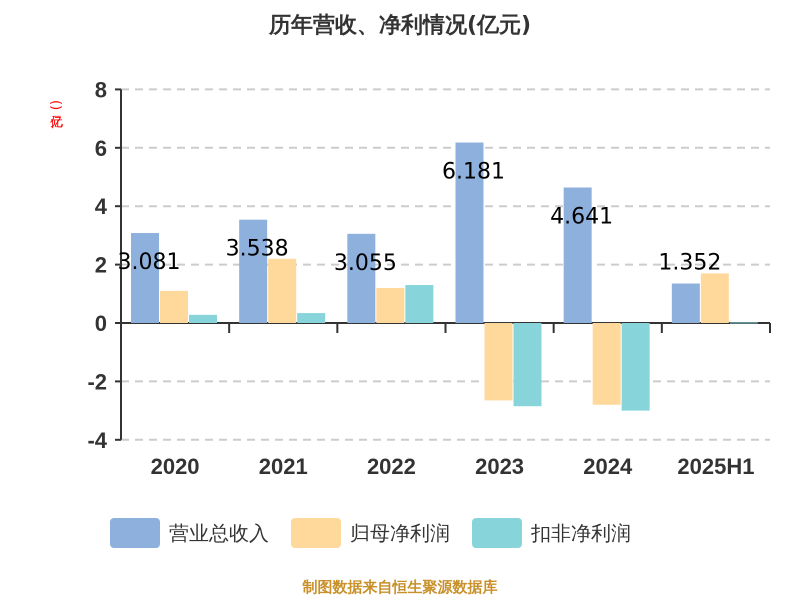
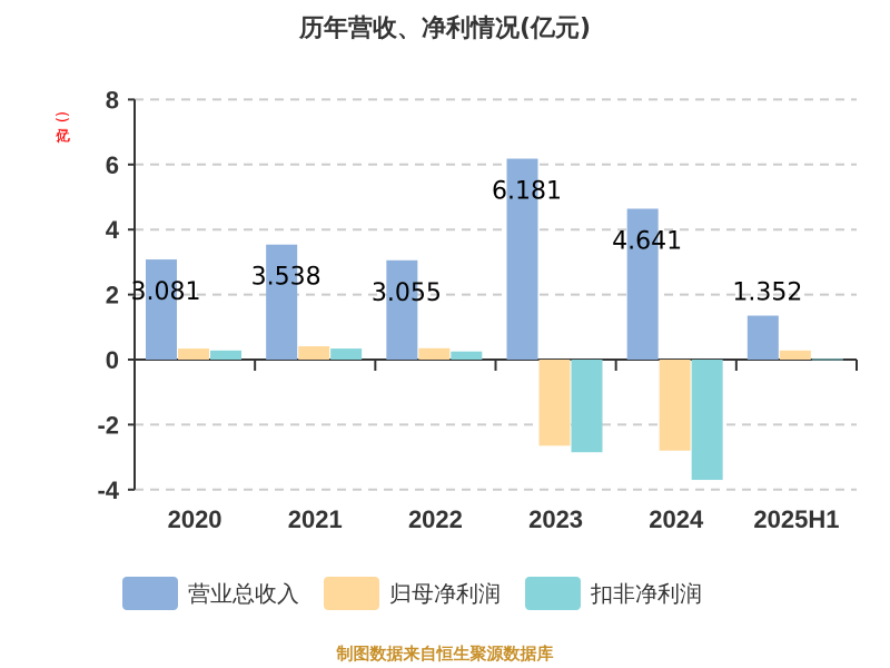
归母净利润/2020: 1.1 -> 0.3
归母净利润/2021: 2.2 -> 0.4
归母净利润/2022: 1.2 -> 0.3
扣非净利润/2022: 1.3 -> 0.2
扣非净利润/2024: -3.0 -> -3.7
归母净利润/2025H1: 1.7 -> 0.3
